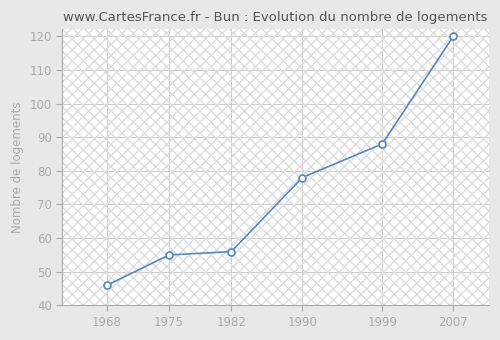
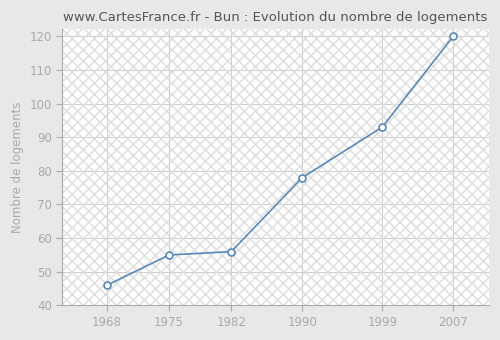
1999: 88 -> 93
